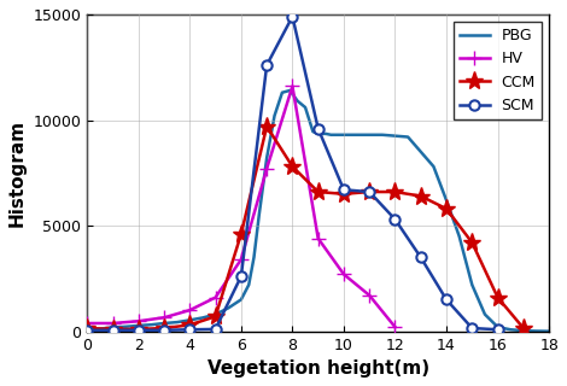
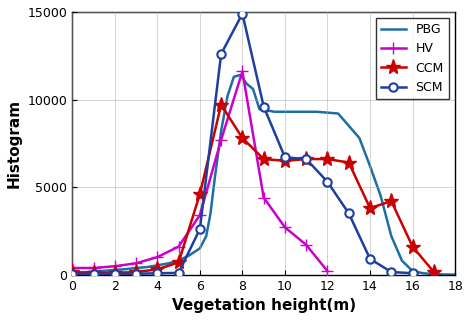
CCM/14: 5800 -> 3800
SCM/14: 1500 -> 900
